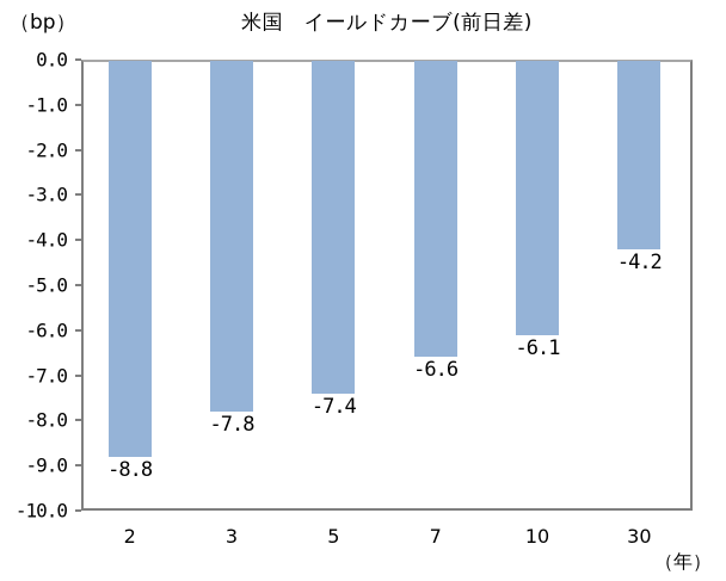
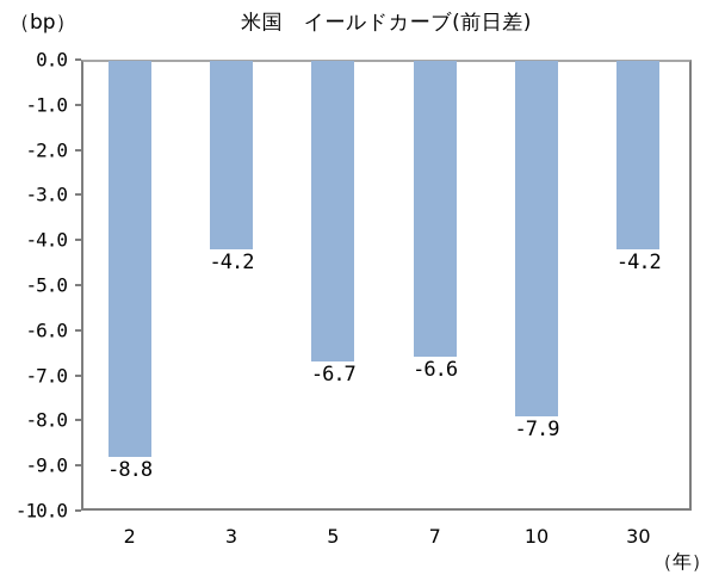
3: -7.8 -> -4.2
5: -7.4 -> -6.7
10: -6.1 -> -7.9
